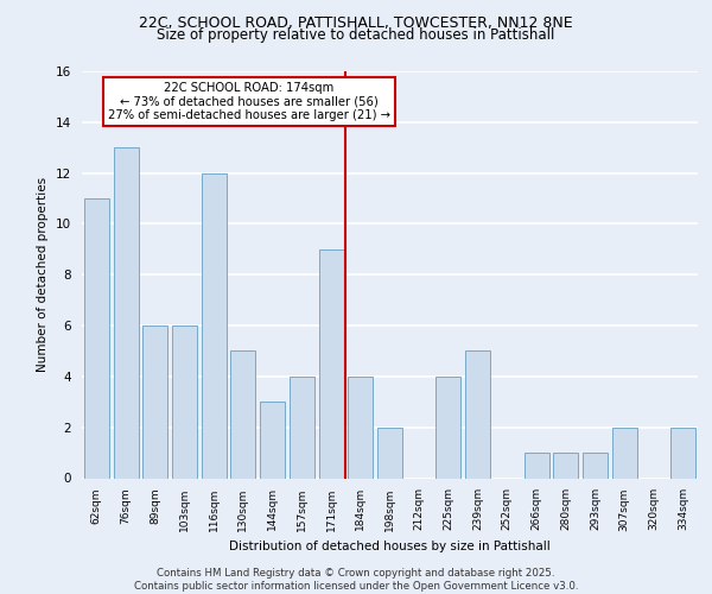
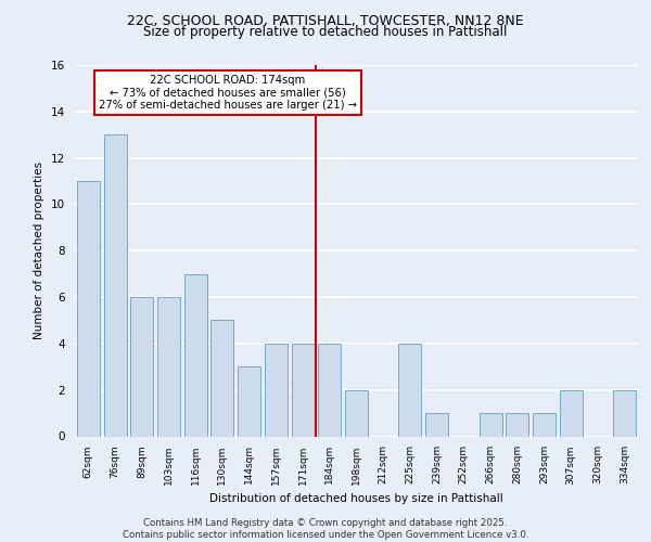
116sqm: 12 -> 7
171sqm: 9 -> 4
239sqm: 5 -> 1
